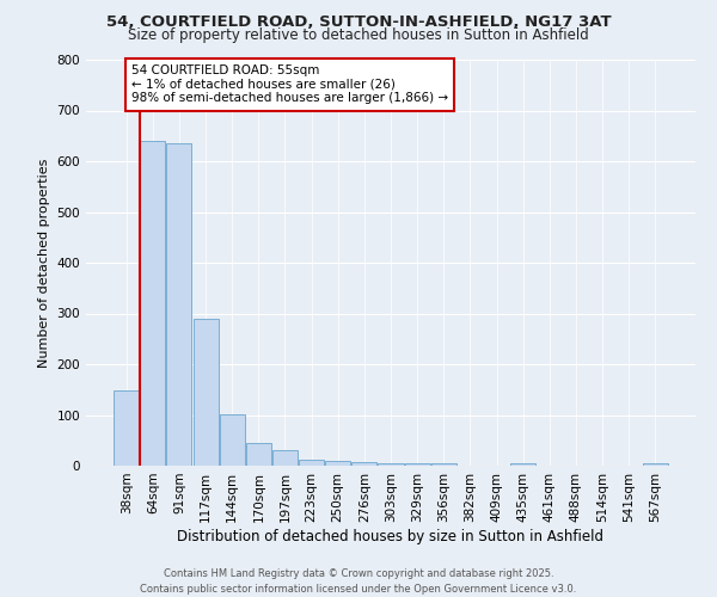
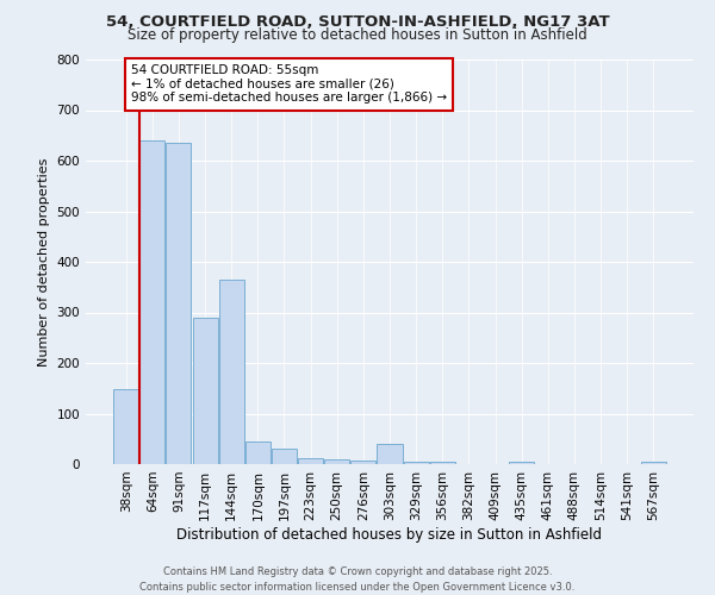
144sqm: 102 -> 365
303sqm: 5 -> 40
